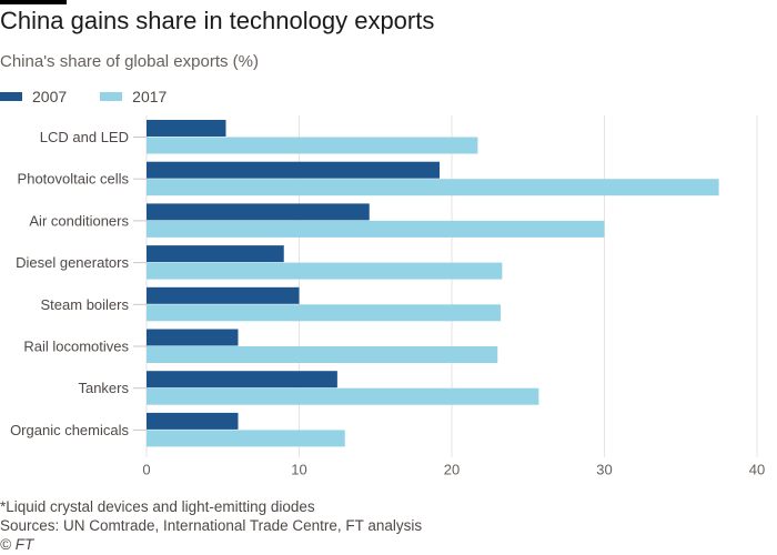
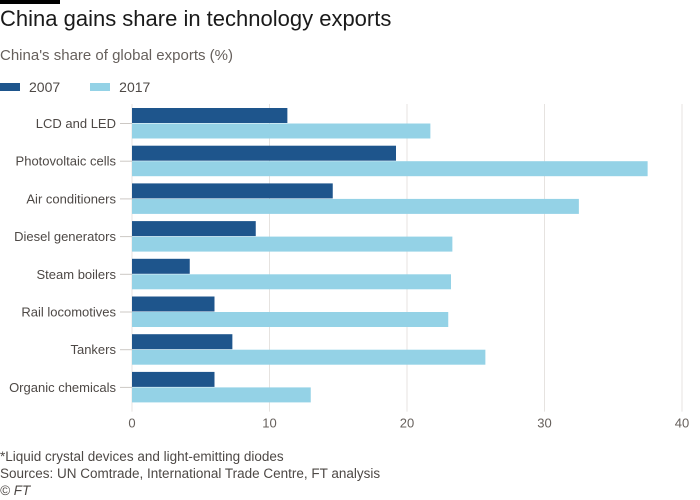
2007/LCD and LED: 5.2 -> 11.3
2017/Air conditioners: 30.0 -> 32.5
2007/Steam boilers: 10.0 -> 4.2
2007/Tankers: 12.5 -> 7.3
